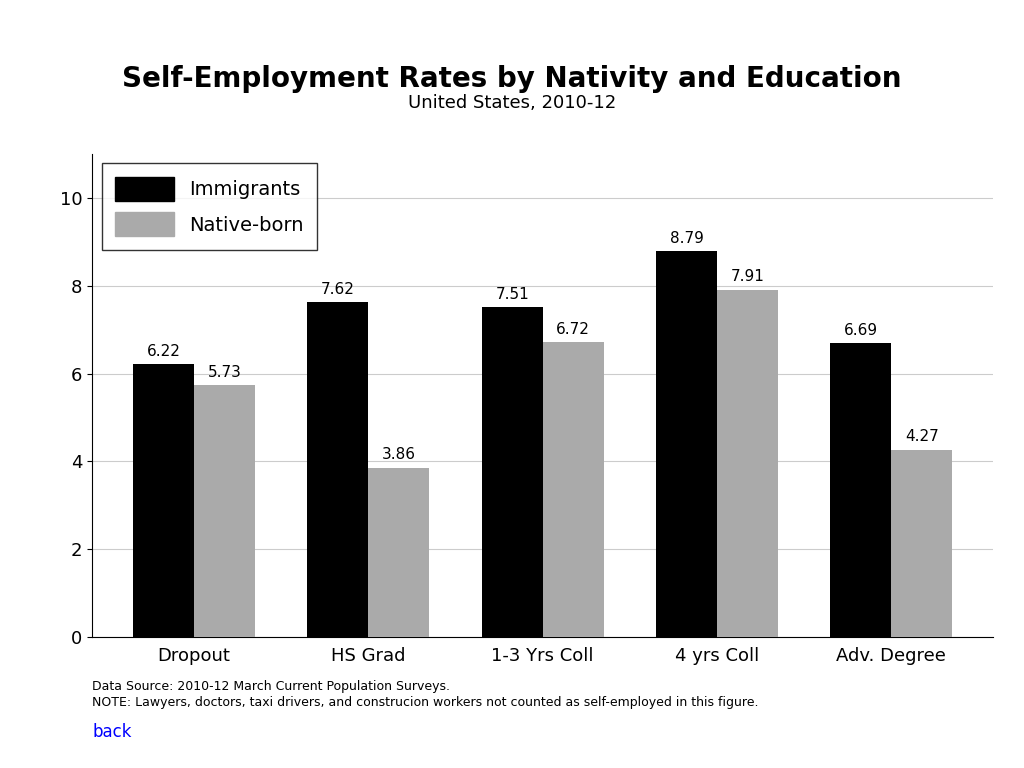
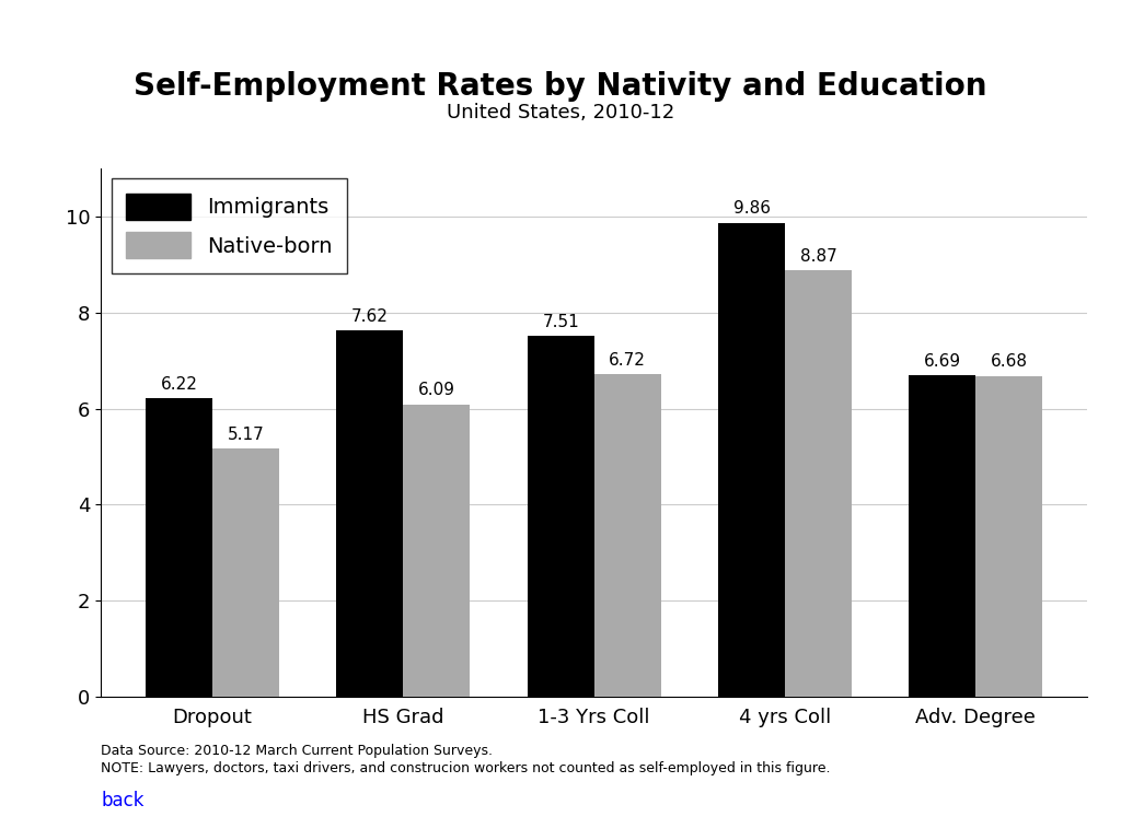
Native-born/Dropout: 5.73 -> 5.17
Native-born/HS Grad: 3.86 -> 6.09
Immigrants/4 yrs Coll: 8.79 -> 9.86
Native-born/4 yrs Coll: 7.91 -> 8.87
Native-born/Adv. Degree: 4.27 -> 6.68
